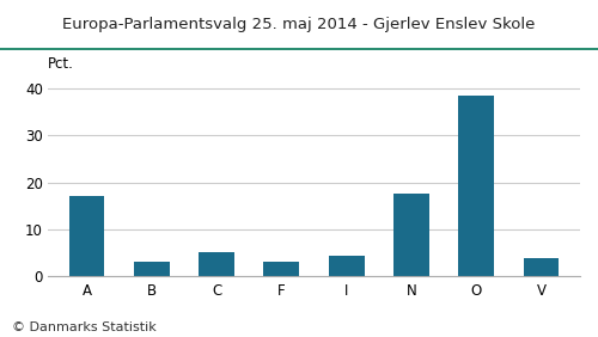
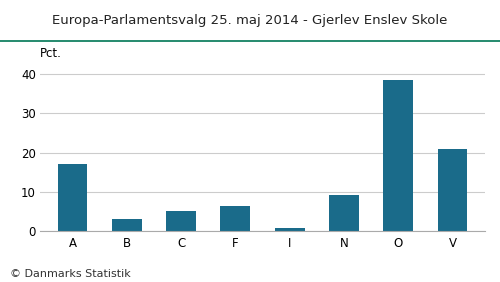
F: 3.0 -> 6.3
I: 4.5 -> 0.7
N: 17.5 -> 9.1
V: 4.0 -> 20.8
